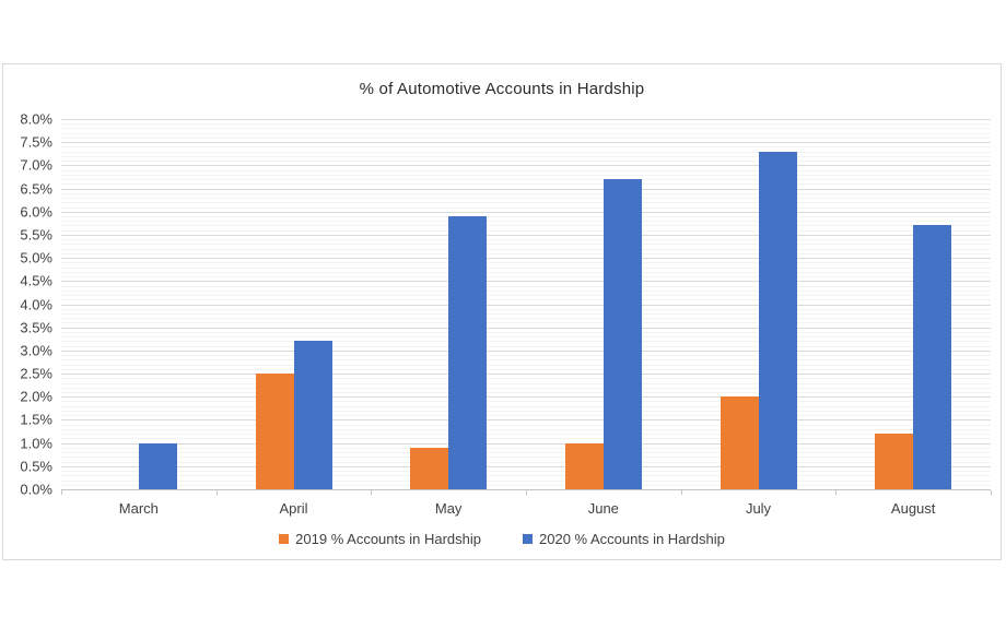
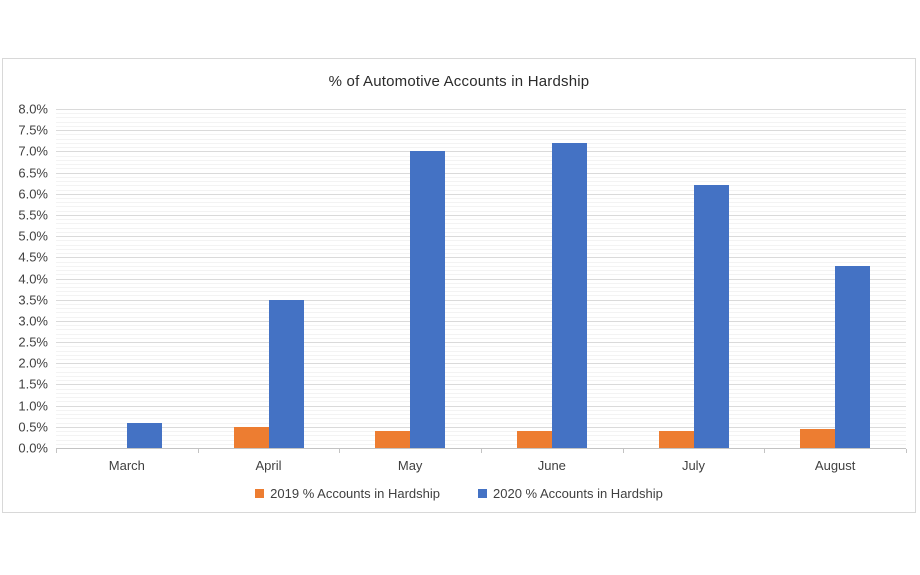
2020 % Accounts in Hardship/March: 1.0% -> 0.6%
2019 % Accounts in Hardship/April: 2.5% -> 0.5%
2020 % Accounts in Hardship/April: 3.2% -> 3.5%
2019 % Accounts in Hardship/May: 0.9% -> 0.4%
2020 % Accounts in Hardship/May: 5.9% -> 7.0%
2019 % Accounts in Hardship/June: 1.0% -> 0.4%
2020 % Accounts in Hardship/June: 6.7% -> 7.2%
2019 % Accounts in Hardship/July: 2.0% -> 0.4%
2020 % Accounts in Hardship/July: 7.3% -> 6.2%
2019 % Accounts in Hardship/August: 1.2% -> 0.5%
2020 % Accounts in Hardship/August: 5.7% -> 4.3%
